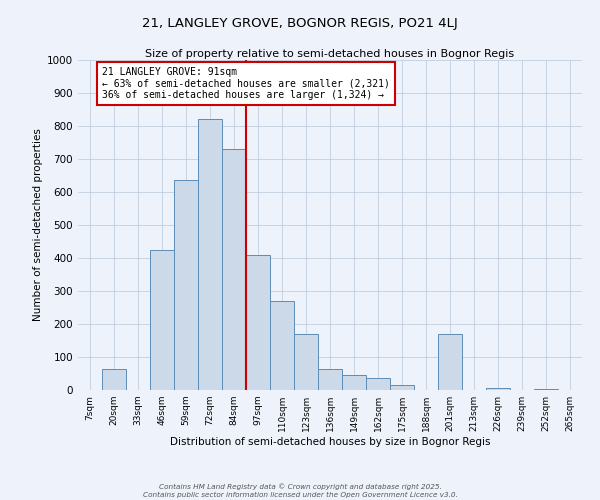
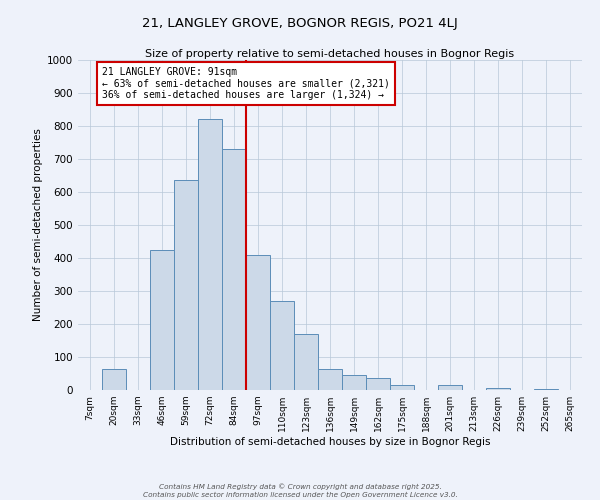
201sqm: 170 -> 15
